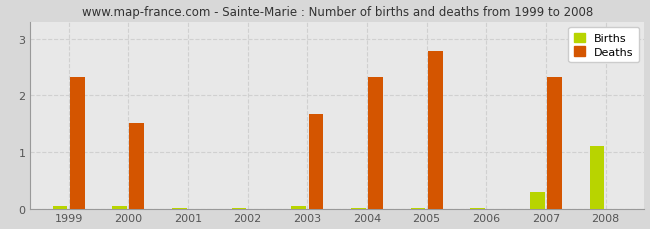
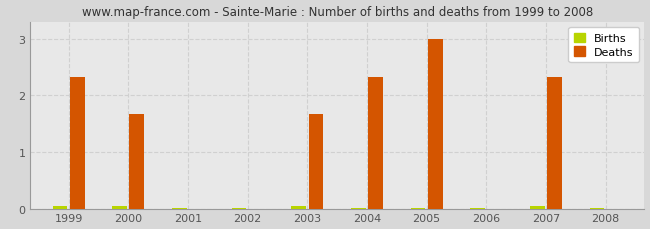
Deaths/2000: 1.52 -> 1.67
Deaths/2005: 2.78 -> 3.00
Births/2007: 0.30 -> 0.05
Births/2008: 1.12 -> 0.03
